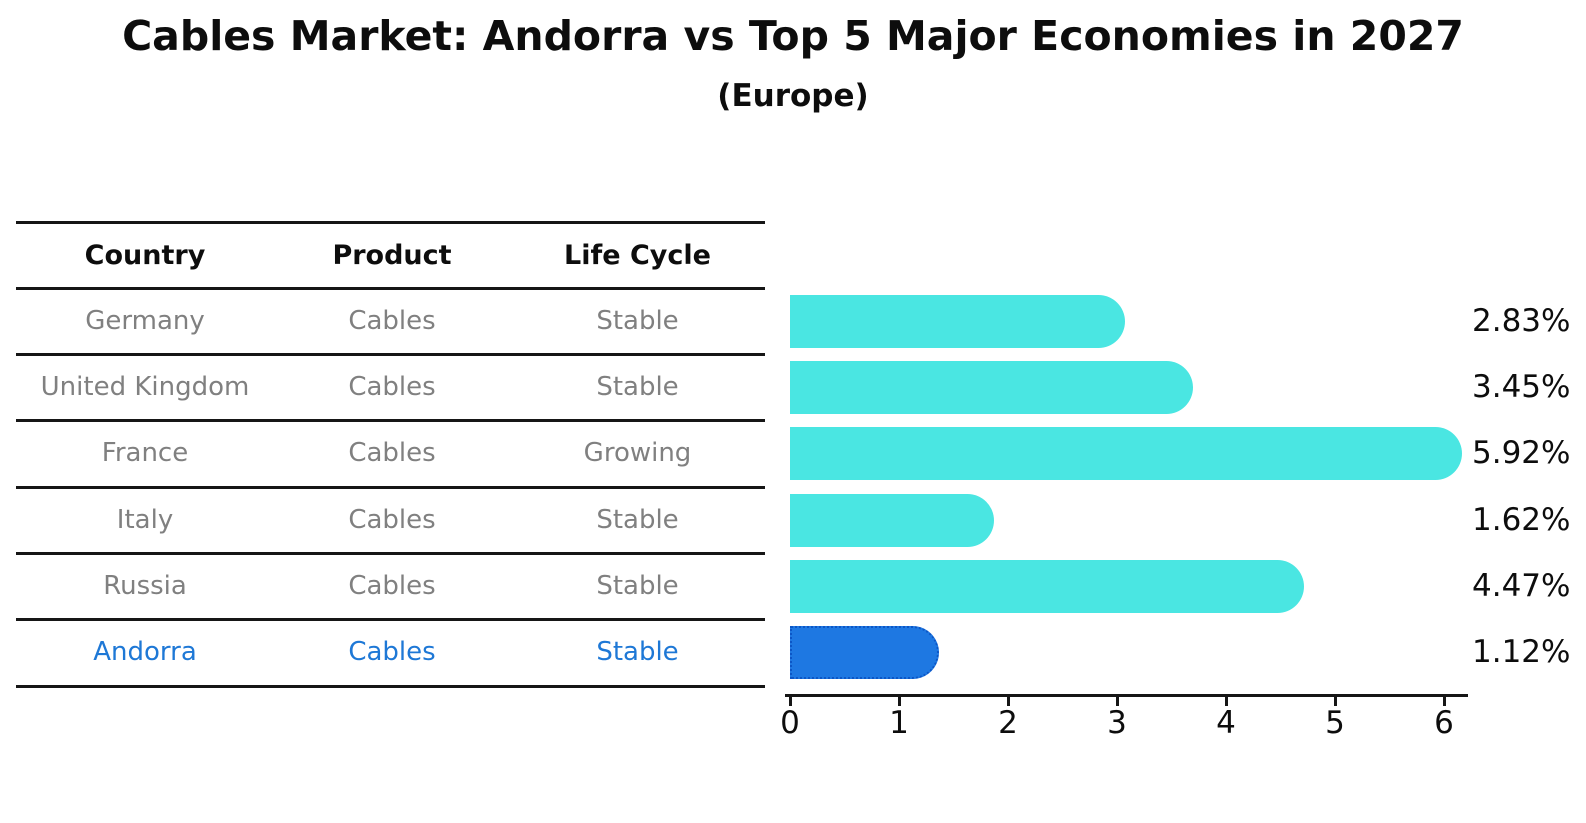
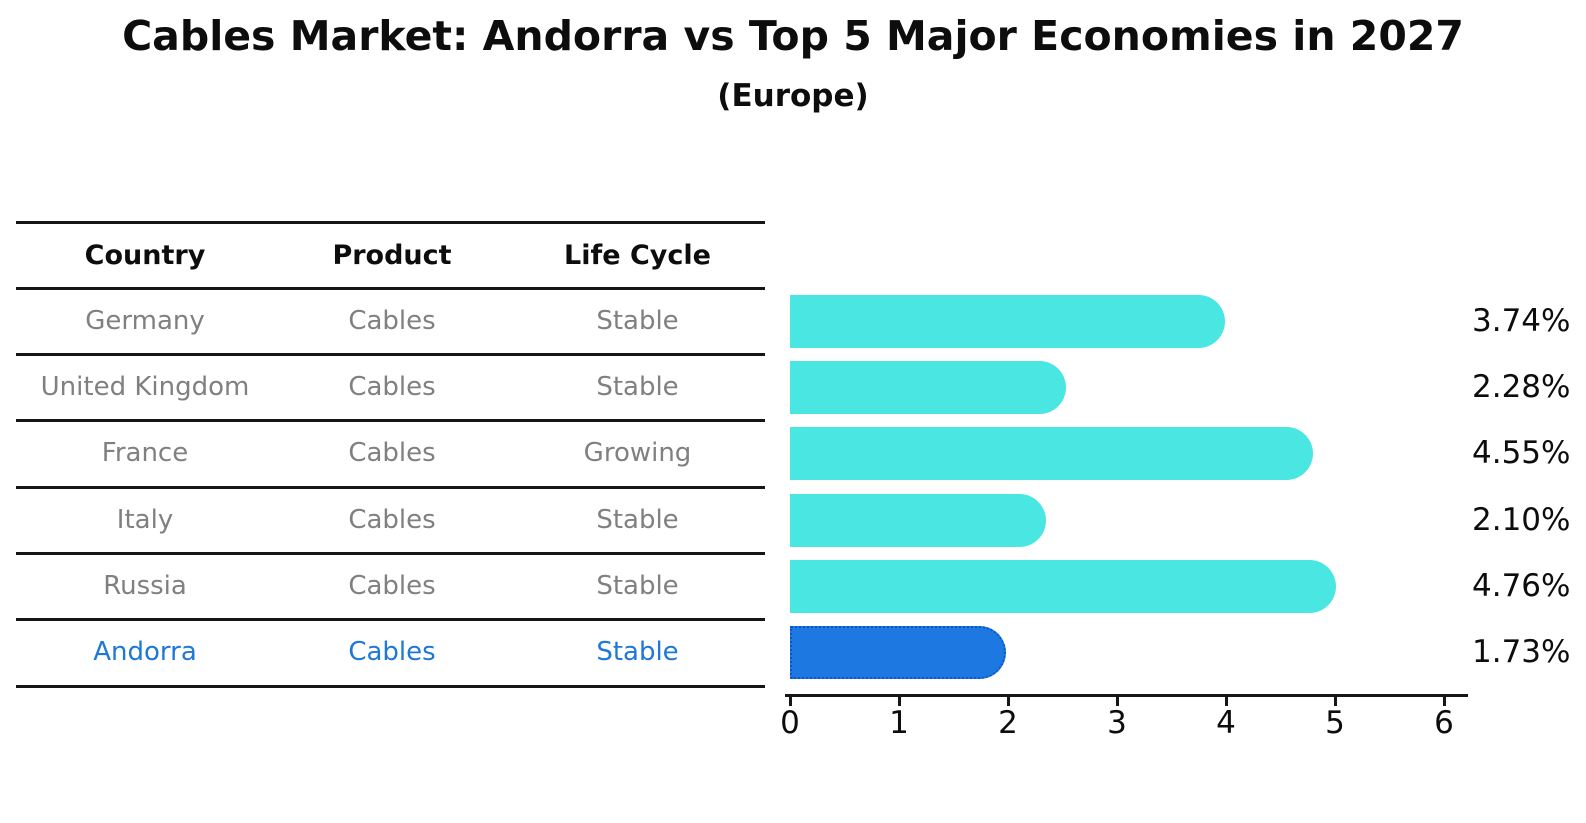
Germany: 2.83% -> 3.74%
United Kingdom: 3.45% -> 2.28%
France: 5.92% -> 4.55%
Italy: 1.62% -> 2.10%
Russia: 4.47% -> 4.76%
Andorra: 1.12% -> 1.73%
